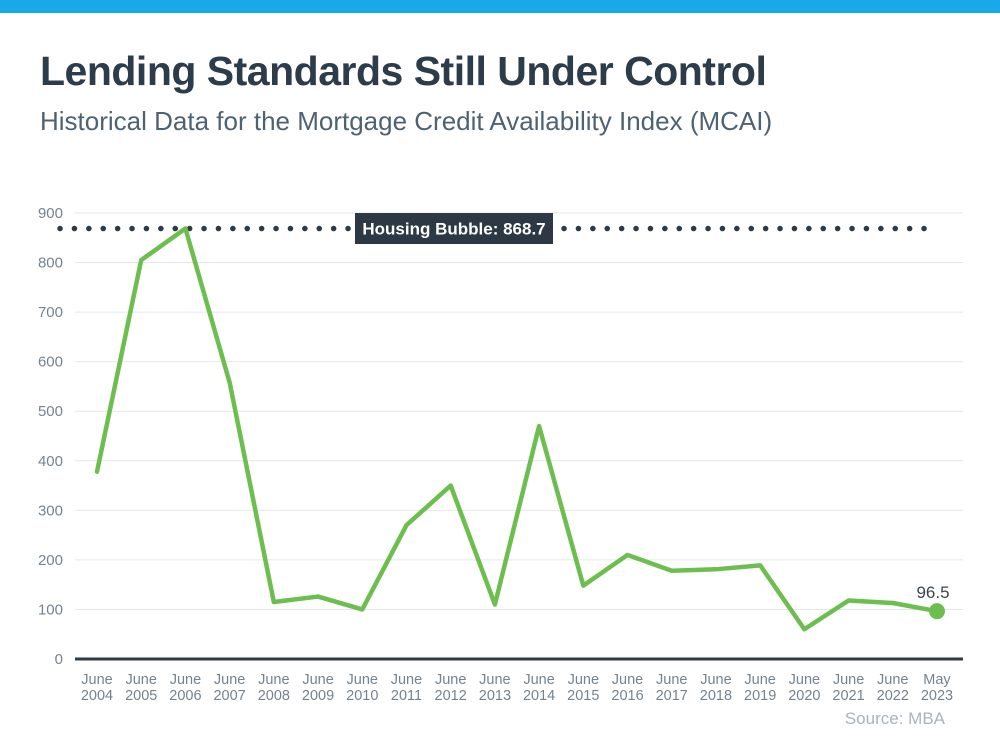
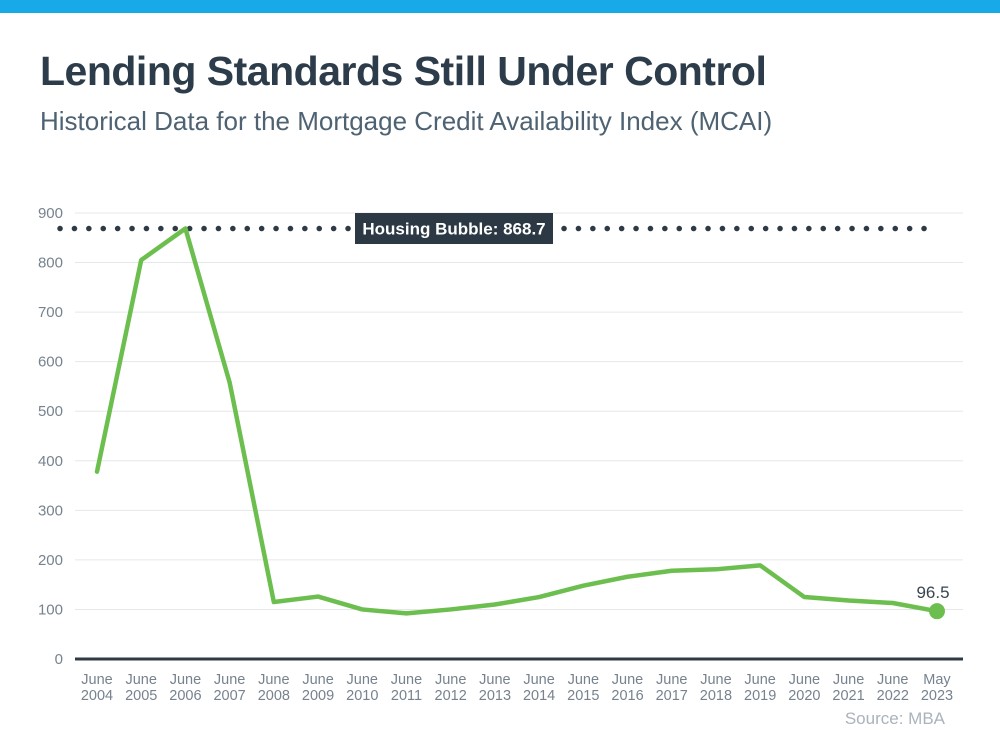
June 2011: 270 -> 90
June 2012: 350 -> 100
June 2014: 470 -> 120
June 2016: 210 -> 170
June 2020: 60 -> 120
